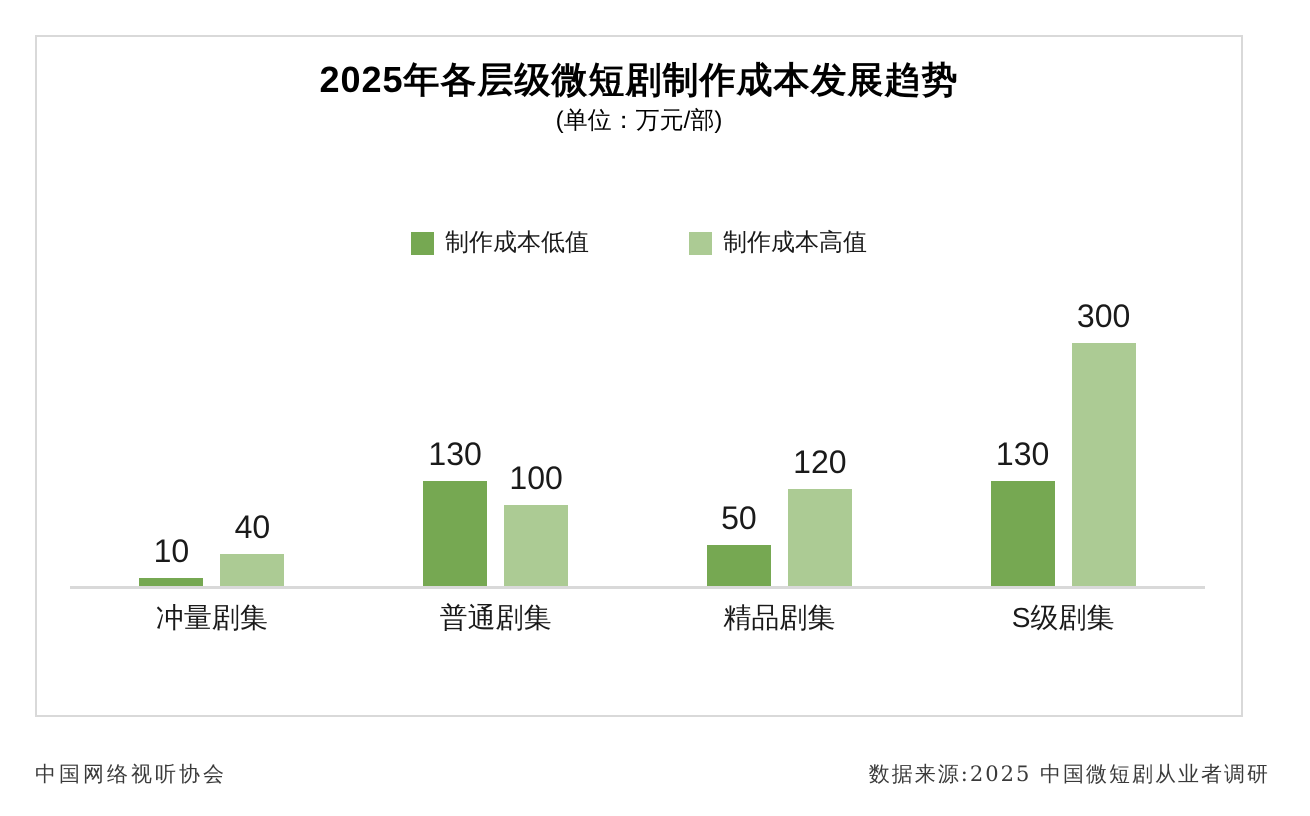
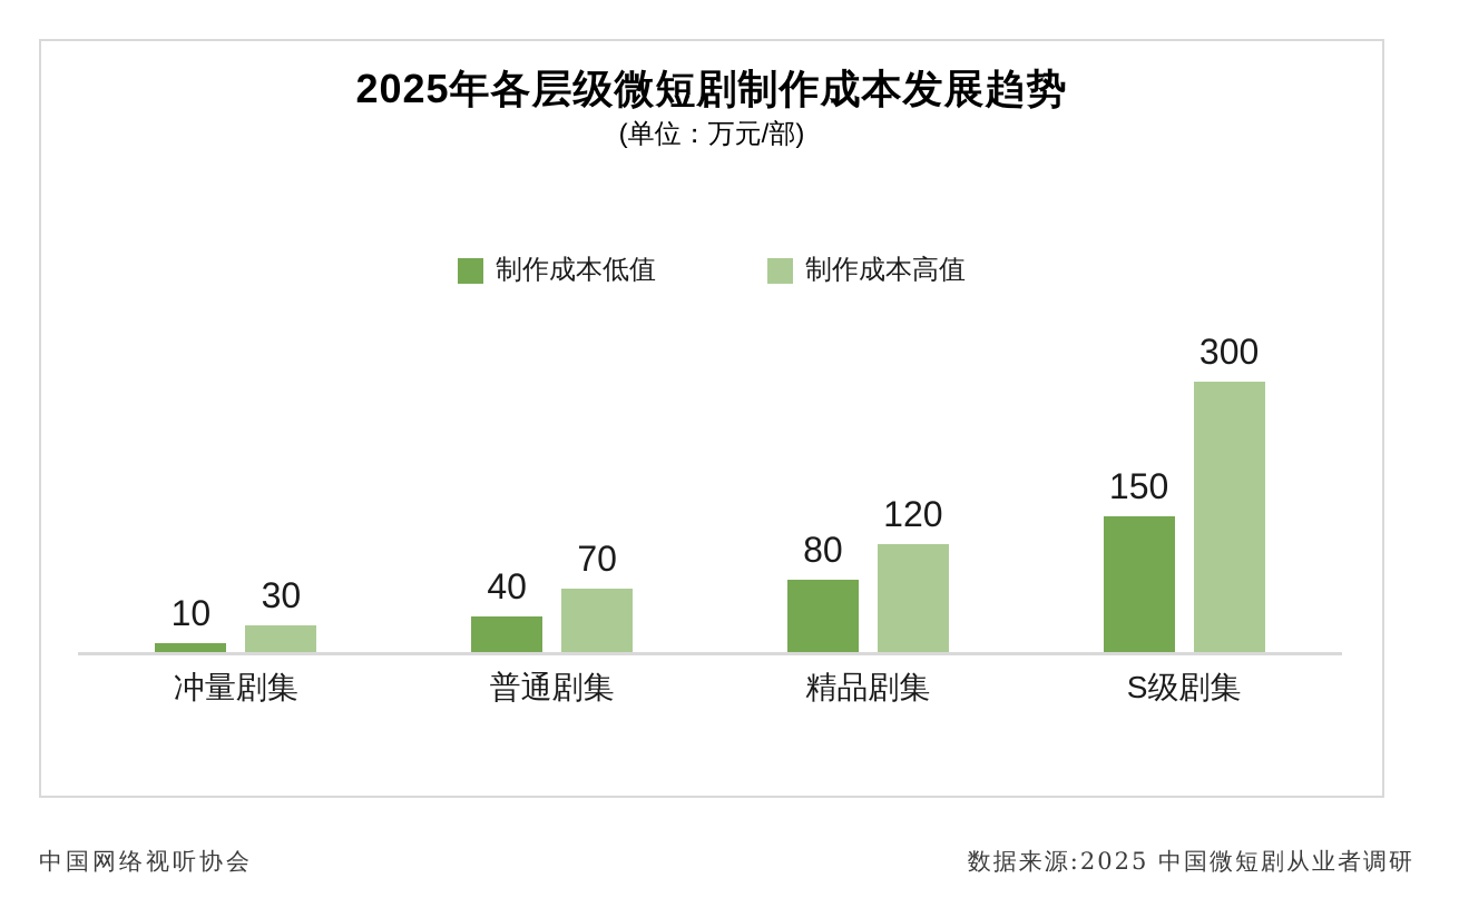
制作成本高值/冲量剧集: 40 -> 30
制作成本低值/普通剧集: 130 -> 40
制作成本高值/普通剧集: 100 -> 70
制作成本低值/精品剧集: 50 -> 80
制作成本低值/S级剧集: 130 -> 150
